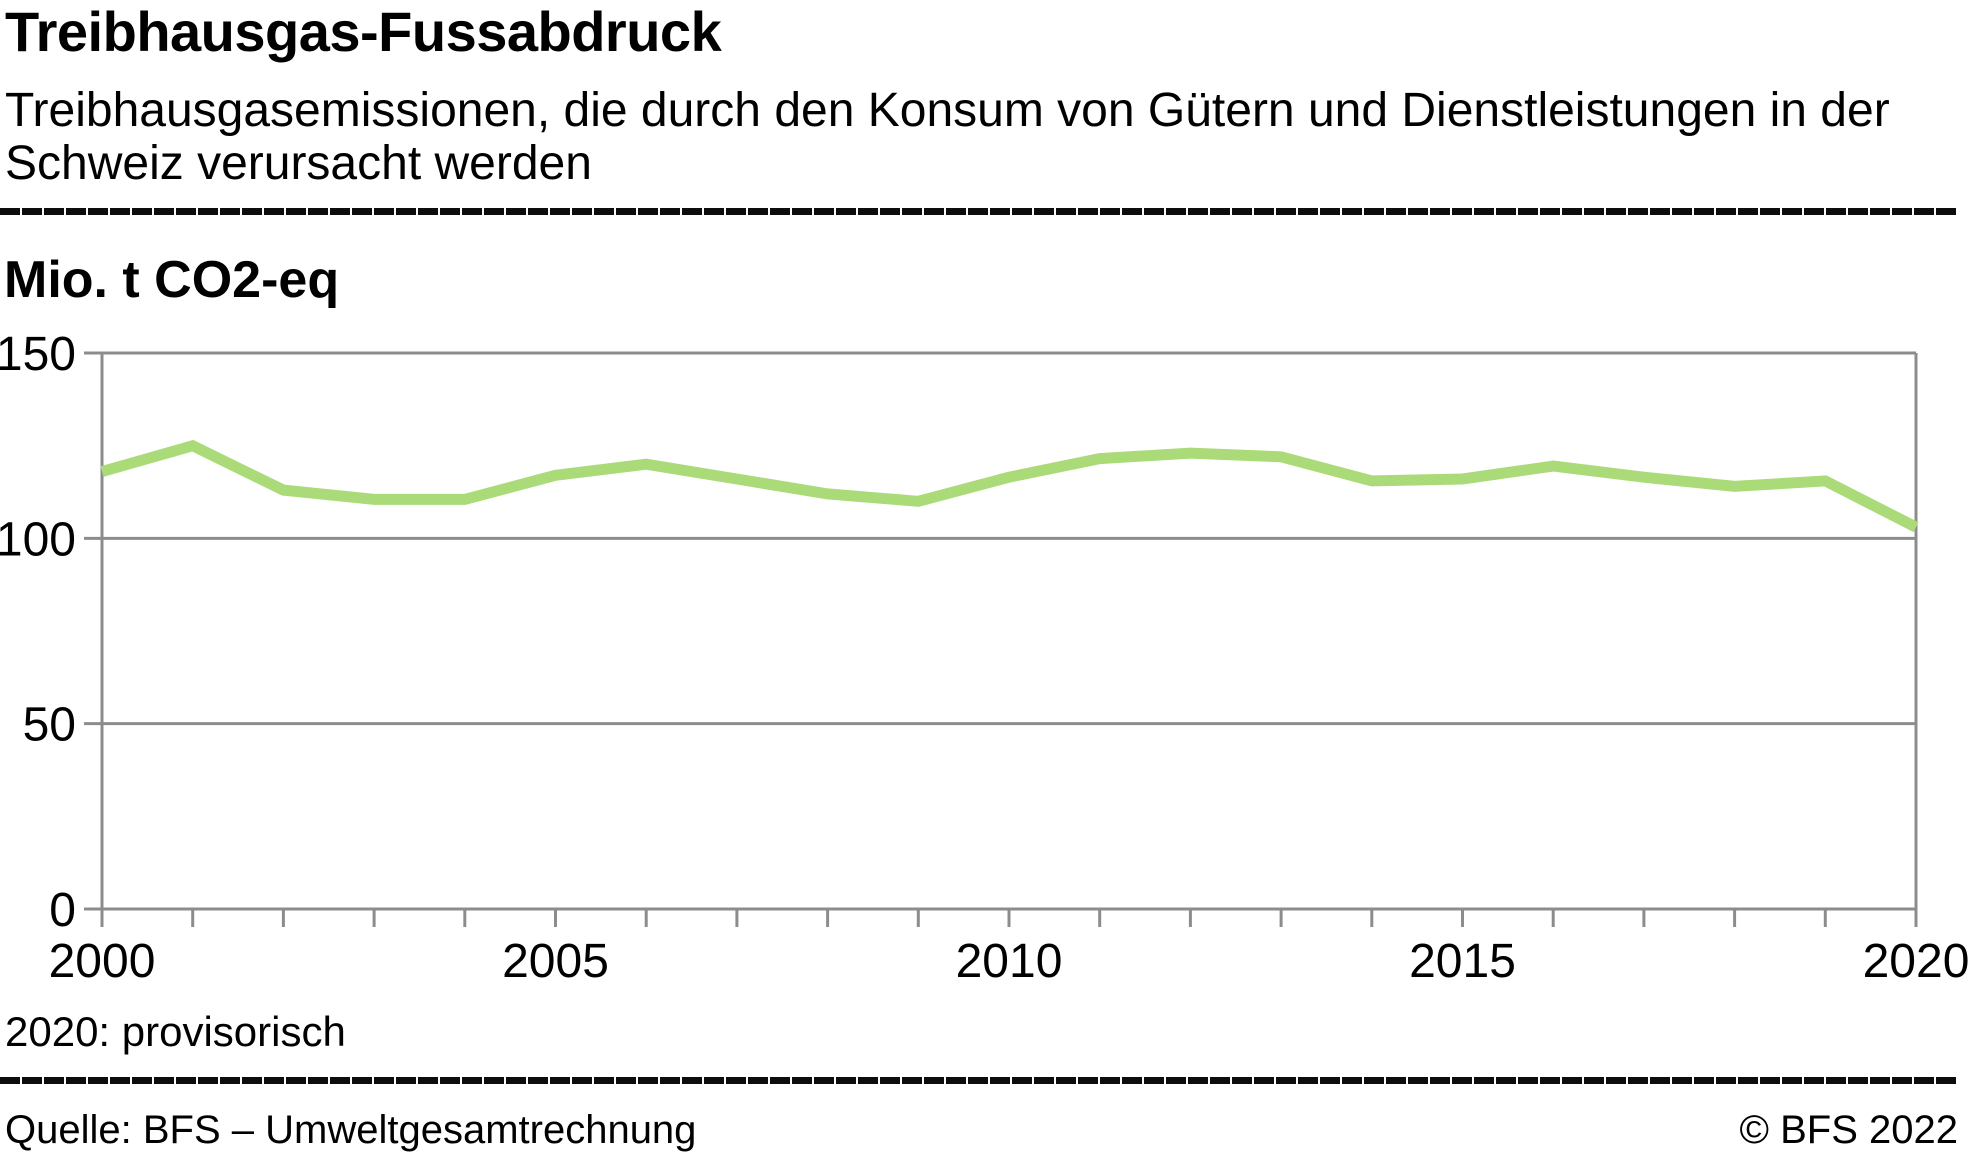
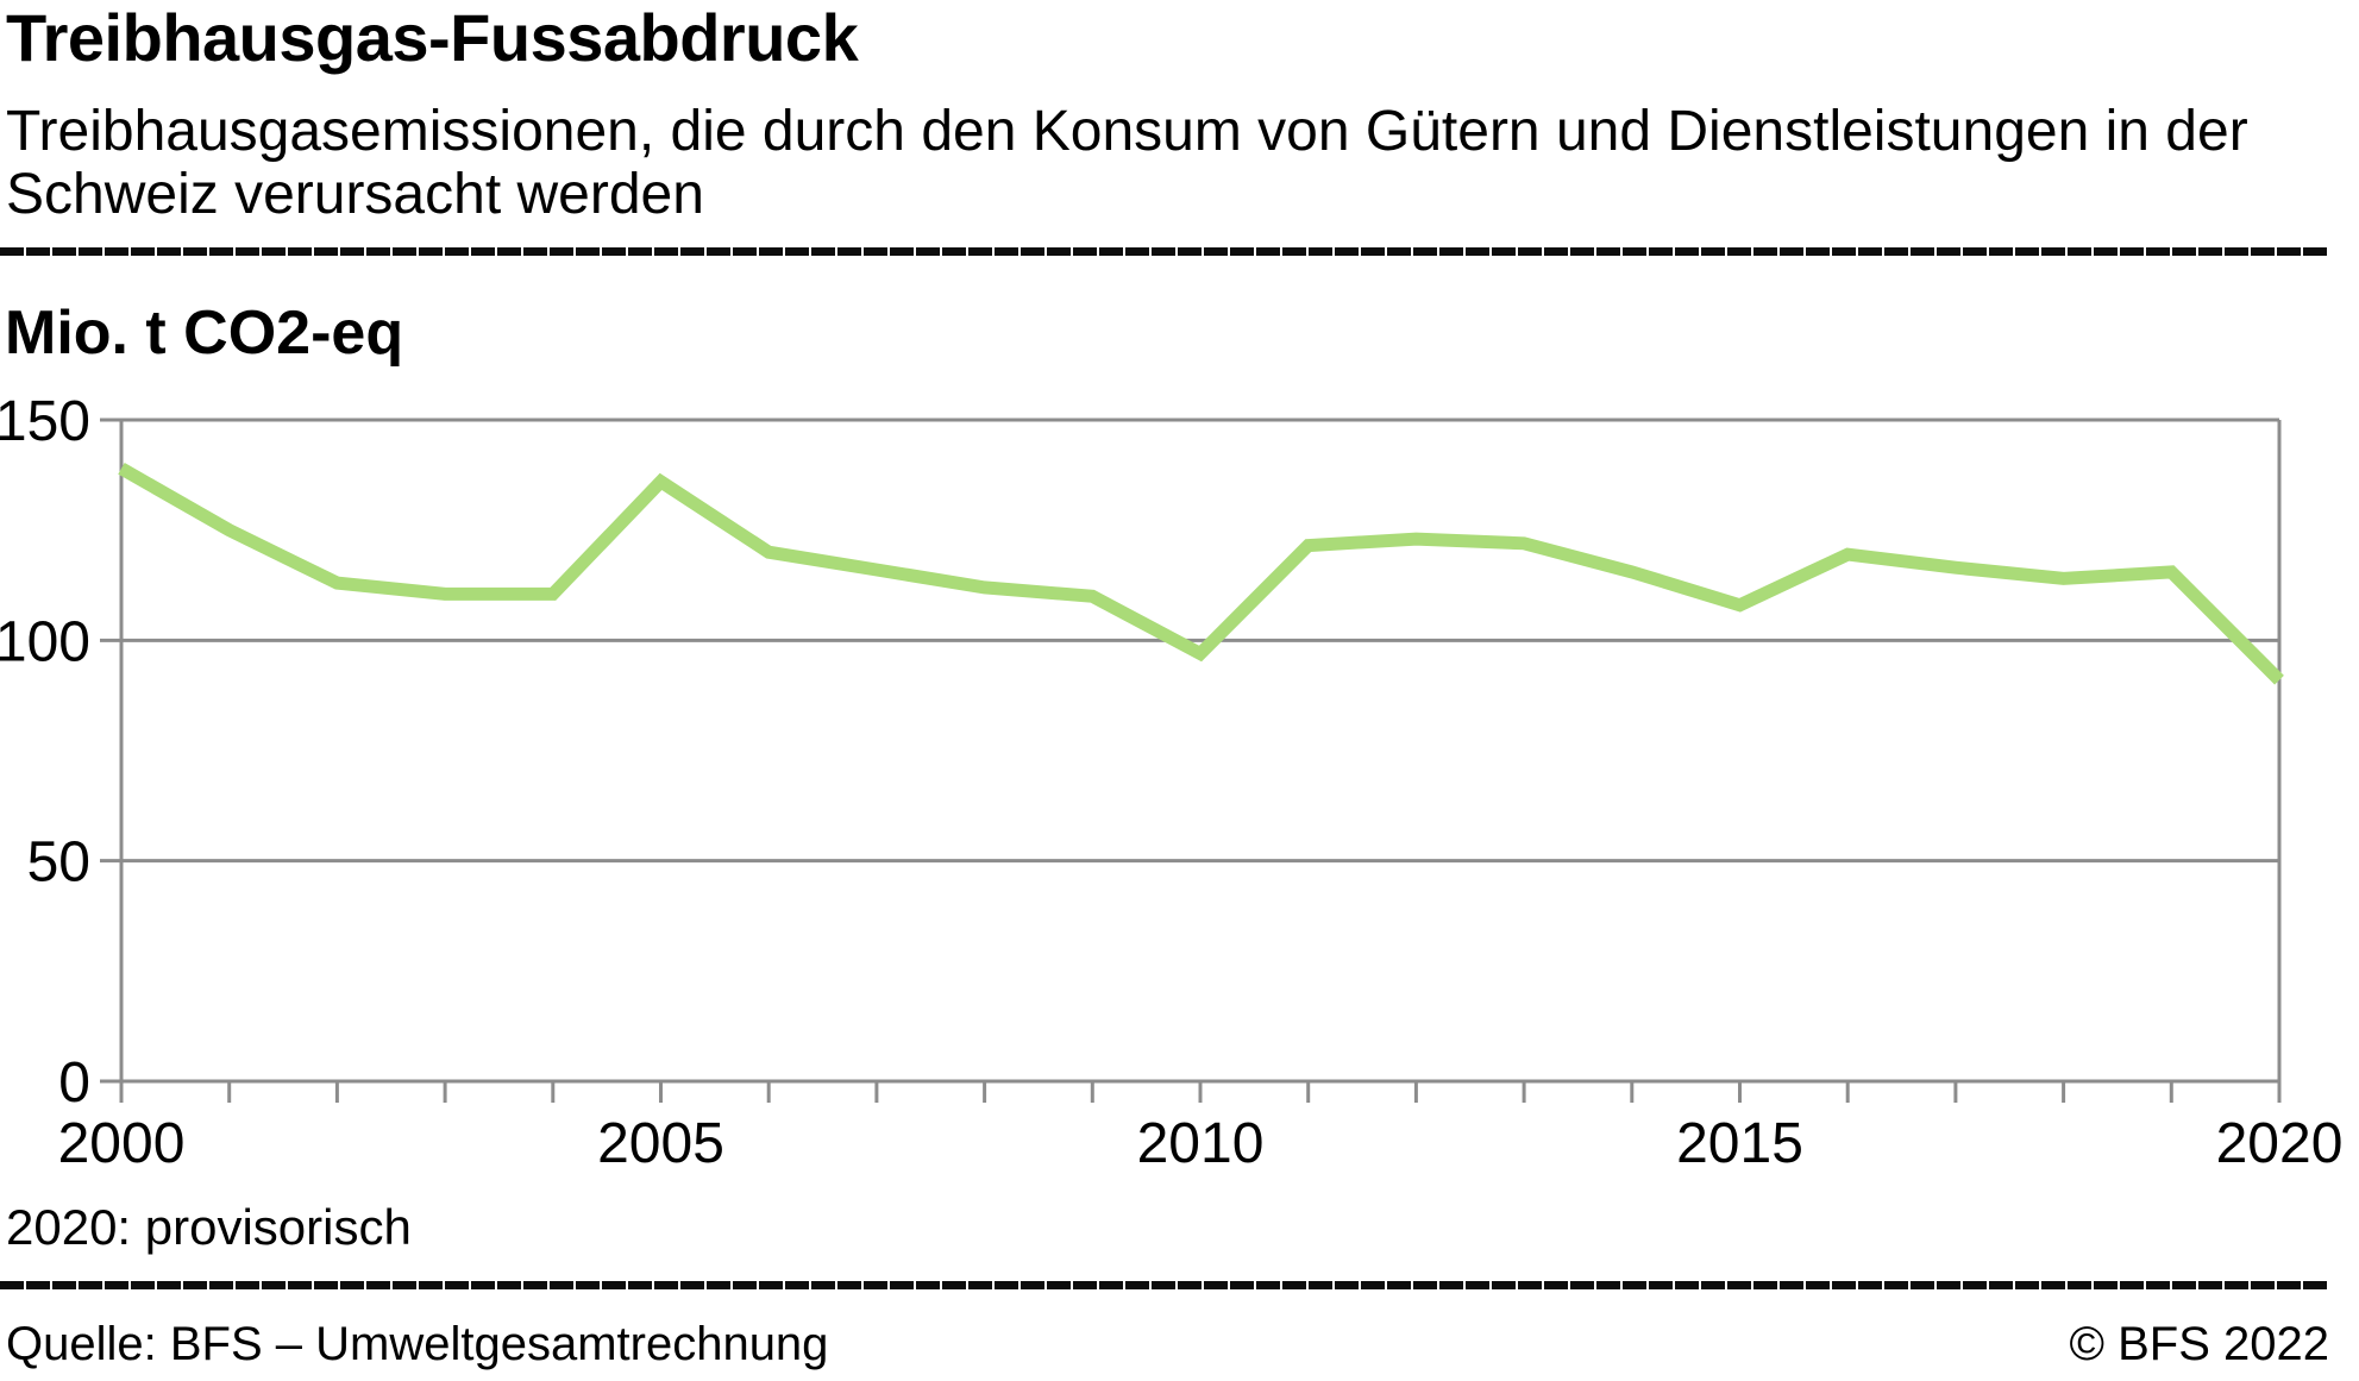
2000: 118 -> 139
2005: 117 -> 136
2010: 116 -> 97
2015: 116 -> 108
2020: 103 -> 91
